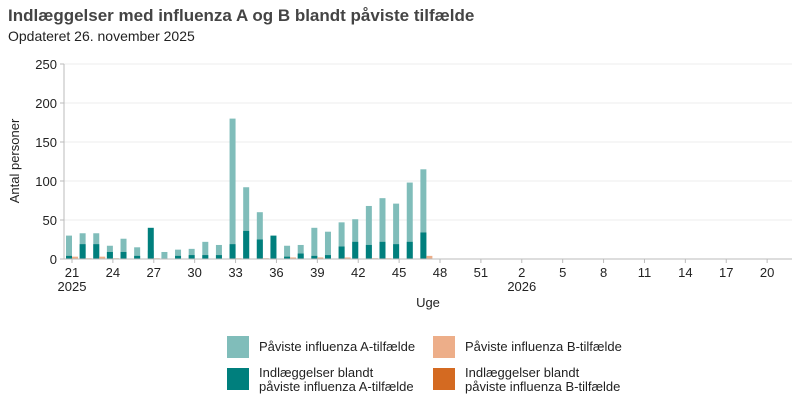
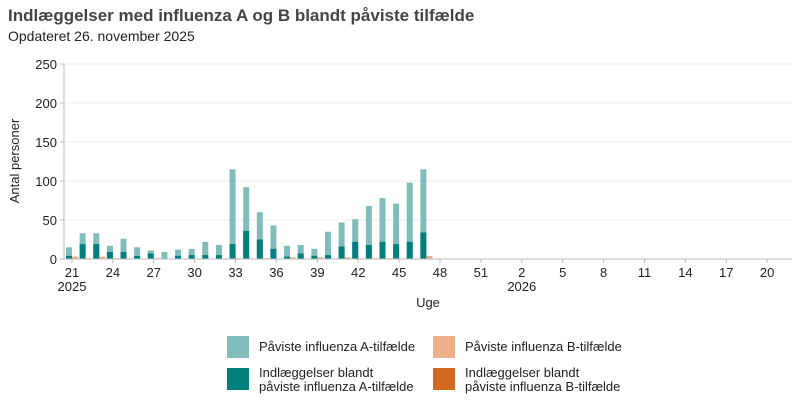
Påviste influenza A-tilfælde/21: 30 -> 20
Indlæggelser blandt påviste influenza A-tilfælde/27: 40 -> 10
Påviste influenza A-tilfælde/33: 180 -> 120
Påviste influenza A-tilfælde/36: 20 -> 40
Indlæggelser blandt påviste influenza A-tilfælde/36: 30 -> 10
Påviste influenza A-tilfælde/39: 40 -> 10
